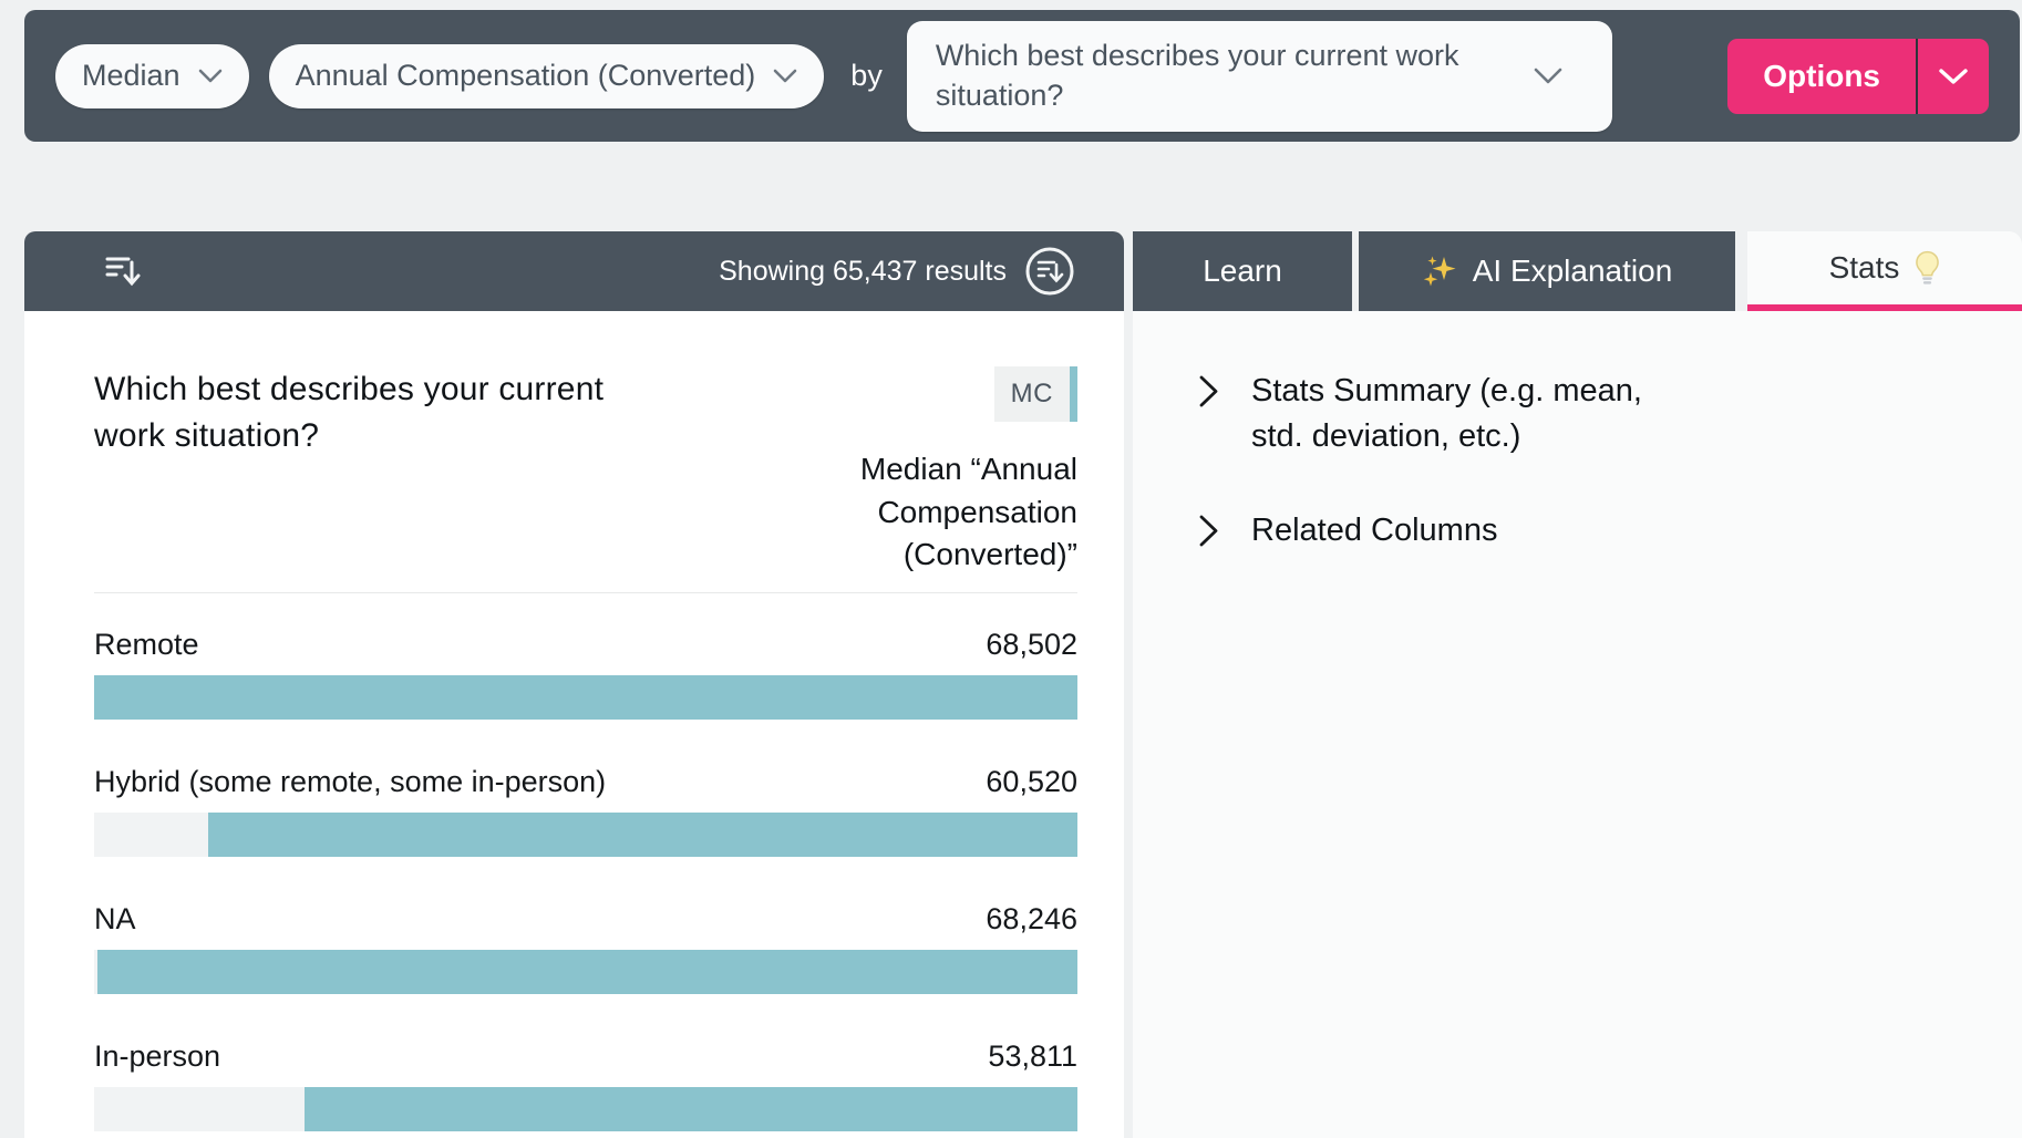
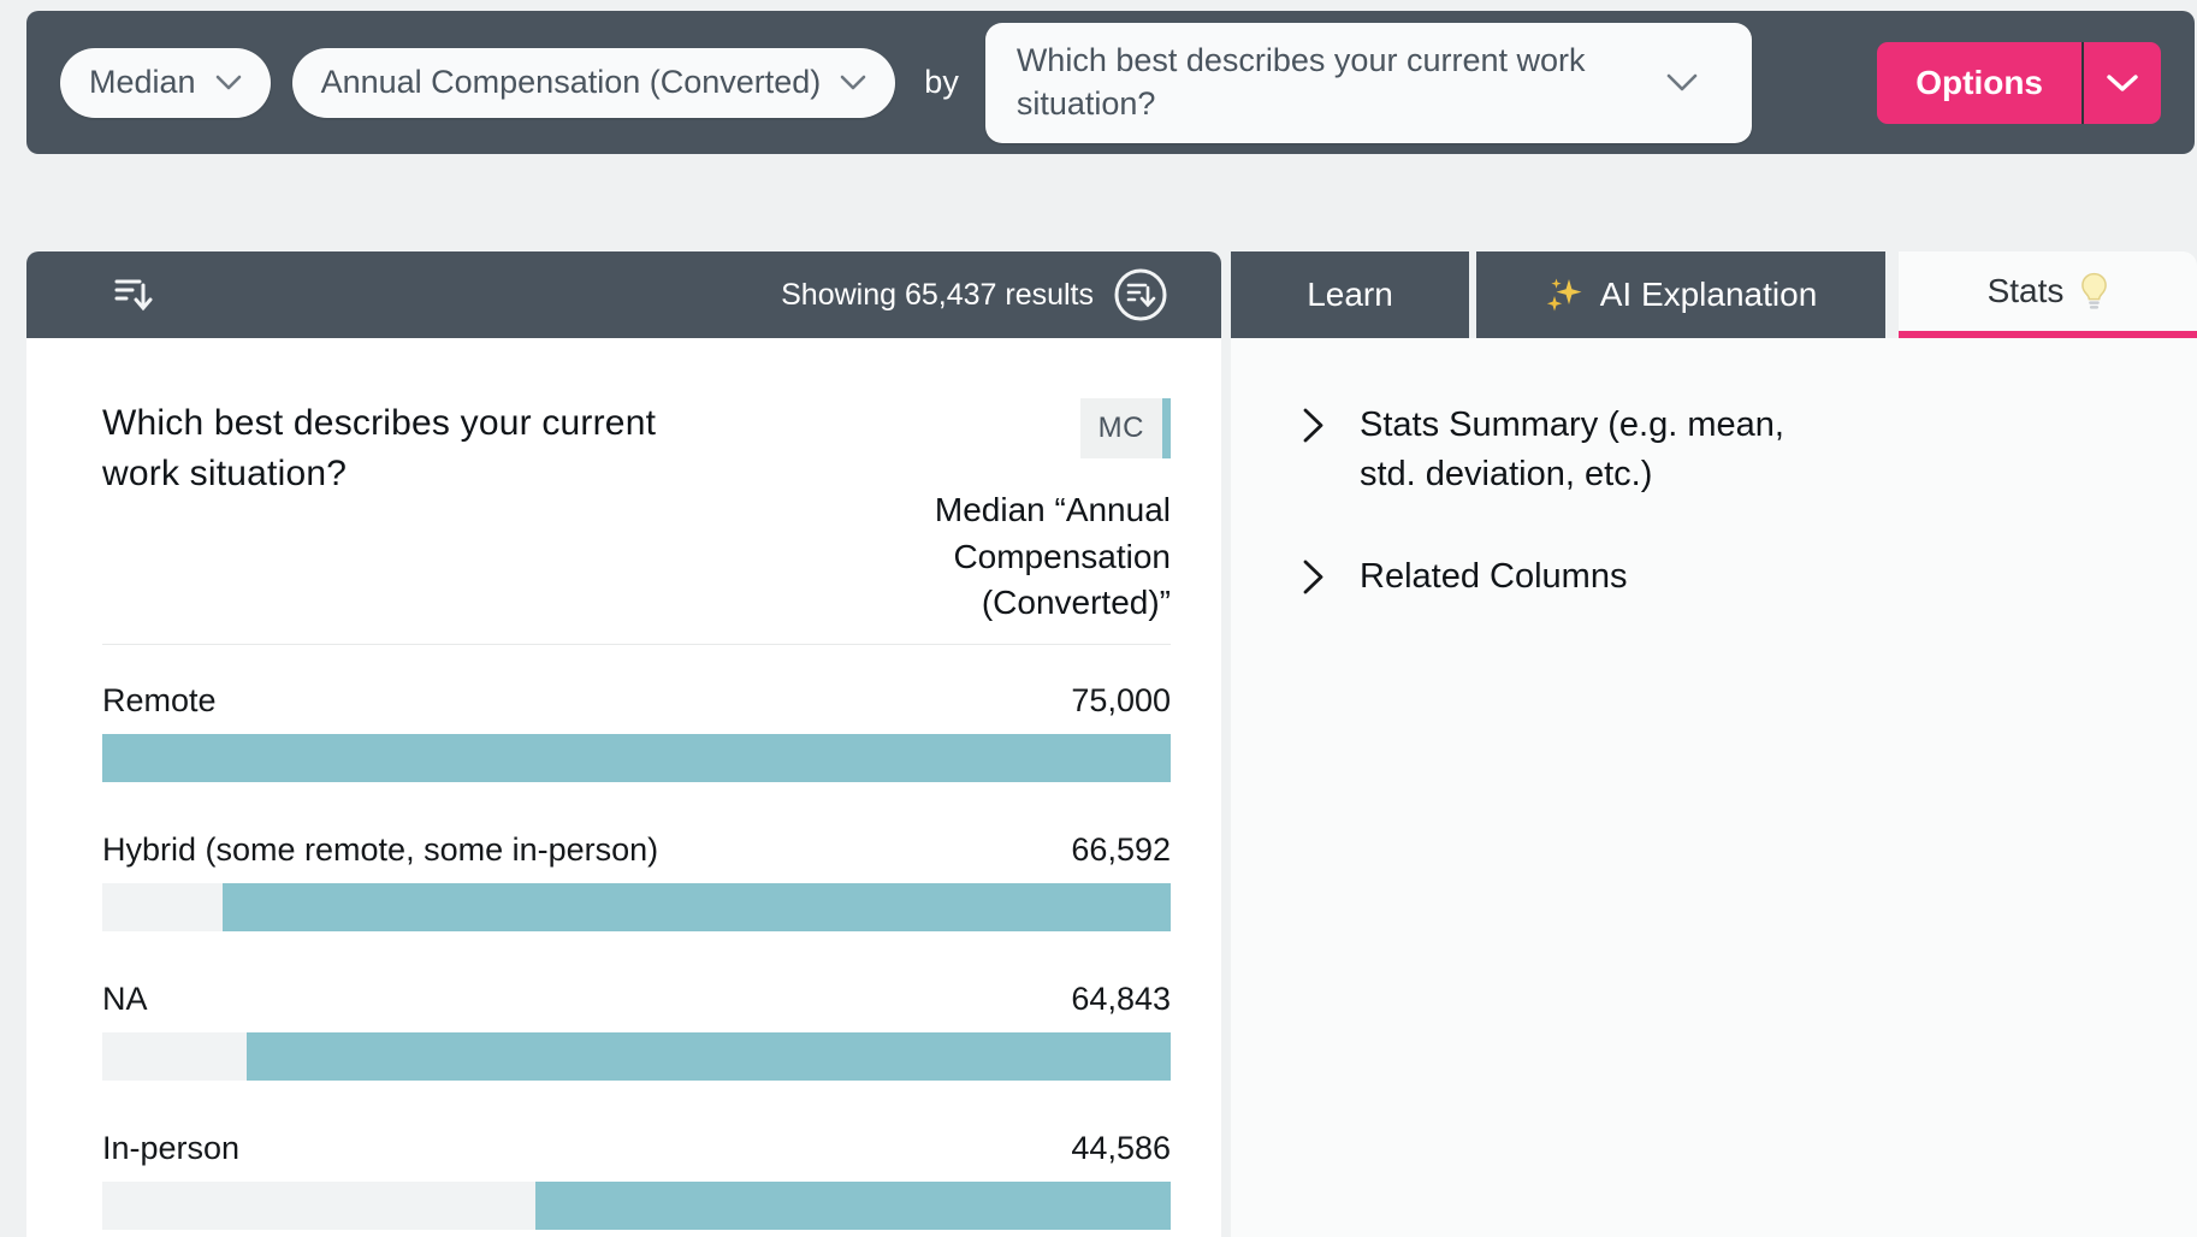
Remote: 68,502 -> 75,000
Hybrid (some remote, some in-person): 60,520 -> 66,592
NA: 68,246 -> 64,843
In-person: 53,811 -> 44,586
